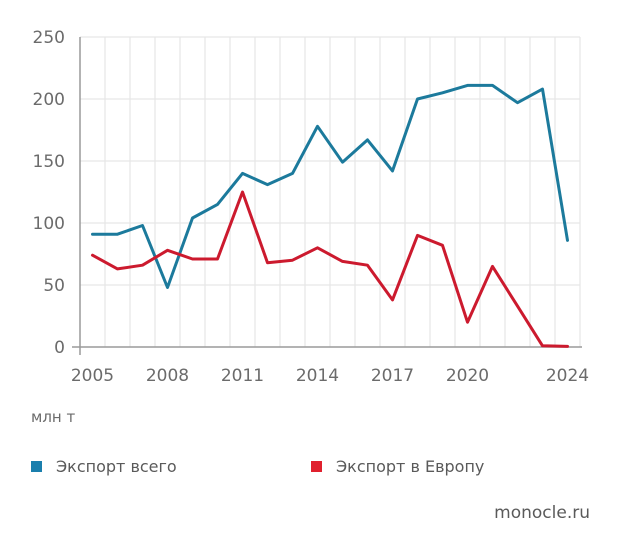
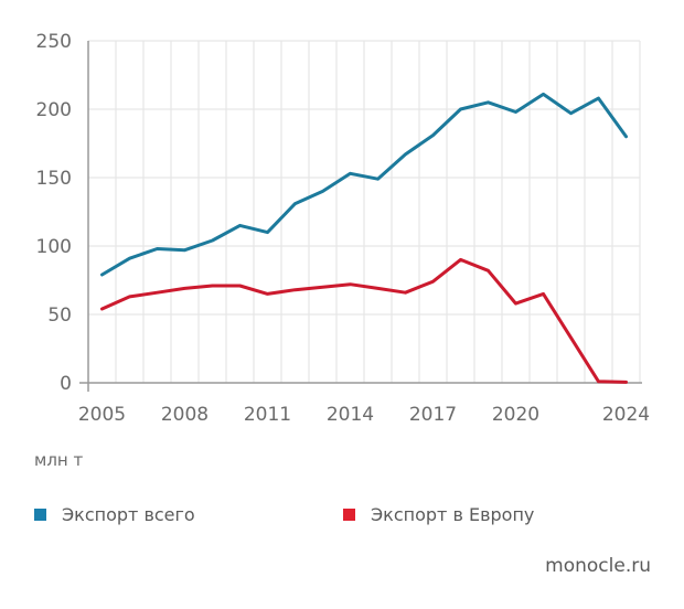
Экспорт всего/2005: 91 -> 79
Экспорт в Европу/2005: 74 -> 54
Экспорт всего/2008: 48 -> 97
Экспорт в Европу/2008: 78 -> 69
Экспорт всего/2011: 140 -> 110
Экспорт в Европу/2011: 125 -> 65
Экспорт всего/2014: 178 -> 153
Экспорт в Европу/2014: 80 -> 72
Экспорт всего/2017: 142 -> 181
Экспорт в Европу/2017: 38 -> 74
Экспорт всего/2020: 211 -> 198
Экспорт в Европу/2020: 20 -> 58
Экспорт всего/2024: 86 -> 180
